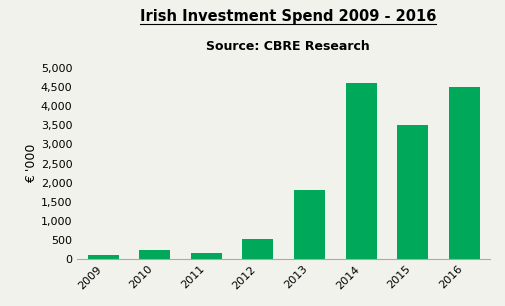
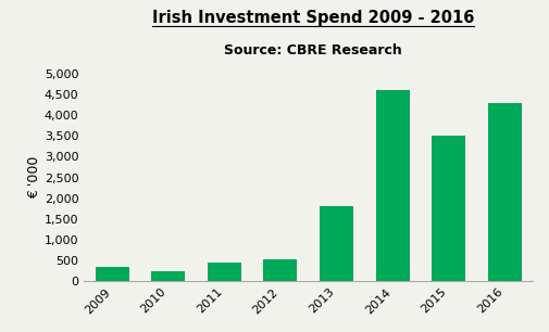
2009: 100 -> 350
2011: 170 -> 450
2016: 4,500 -> 4,300
